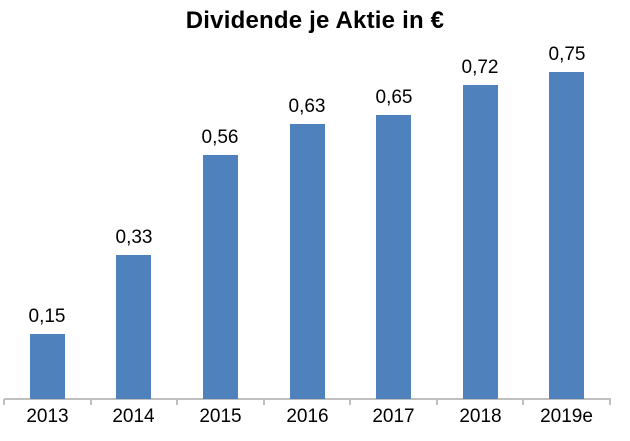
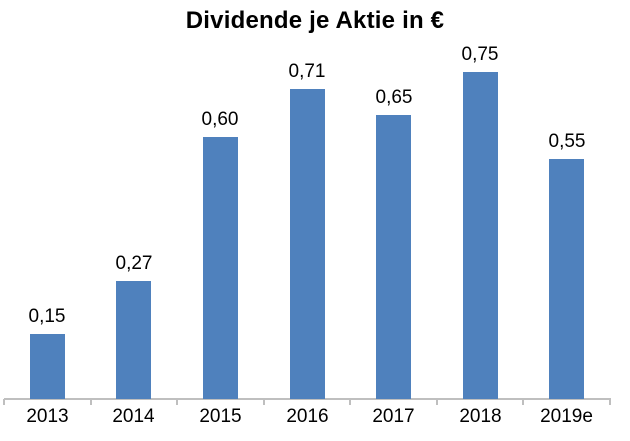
2014: 0,33 -> 0,27
2015: 0,56 -> 0,60
2016: 0,63 -> 0,71
2018: 0,72 -> 0,75
2019e: 0,75 -> 0,55
